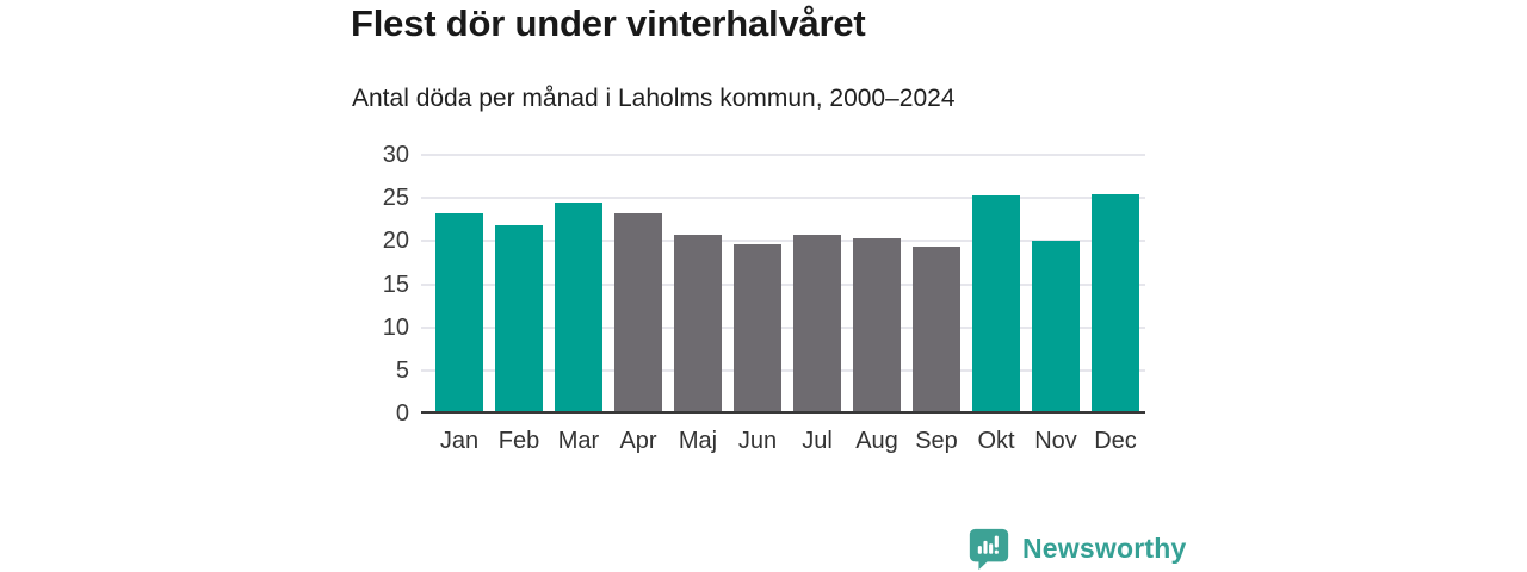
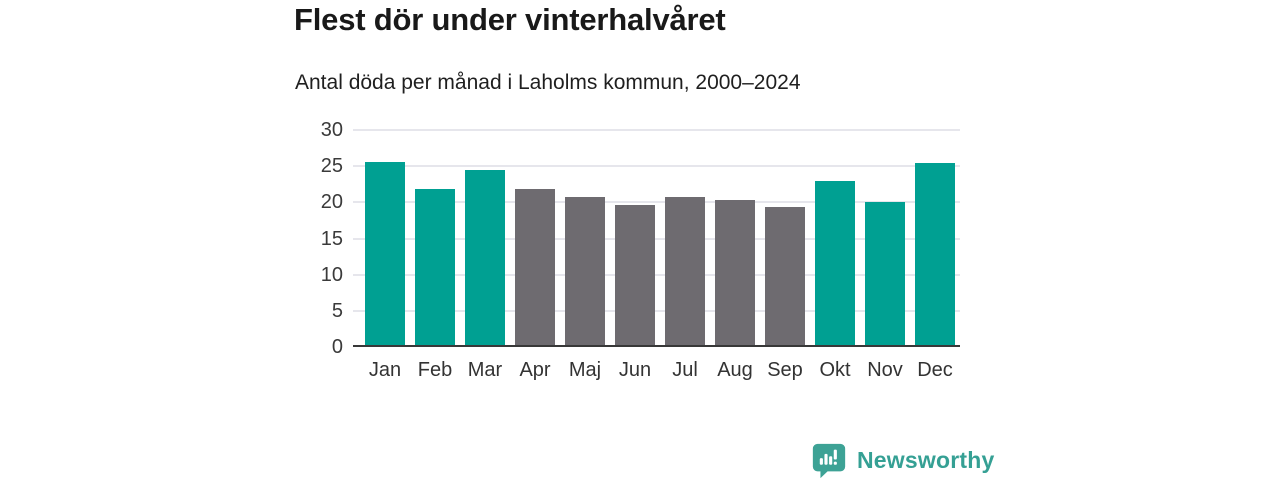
Jan: 23 -> 25
Apr: 23 -> 22
Okt: 25 -> 23
